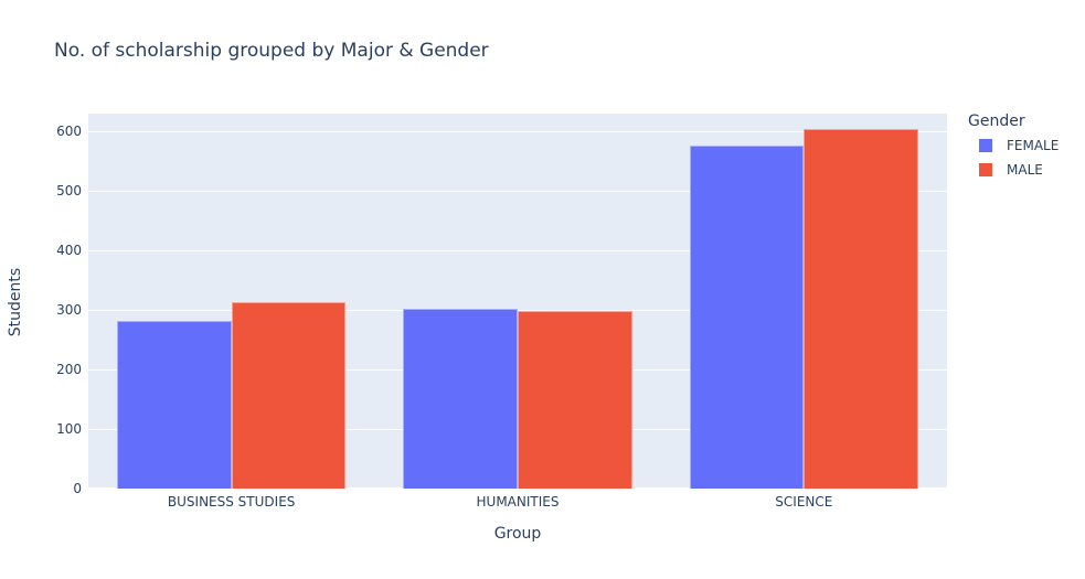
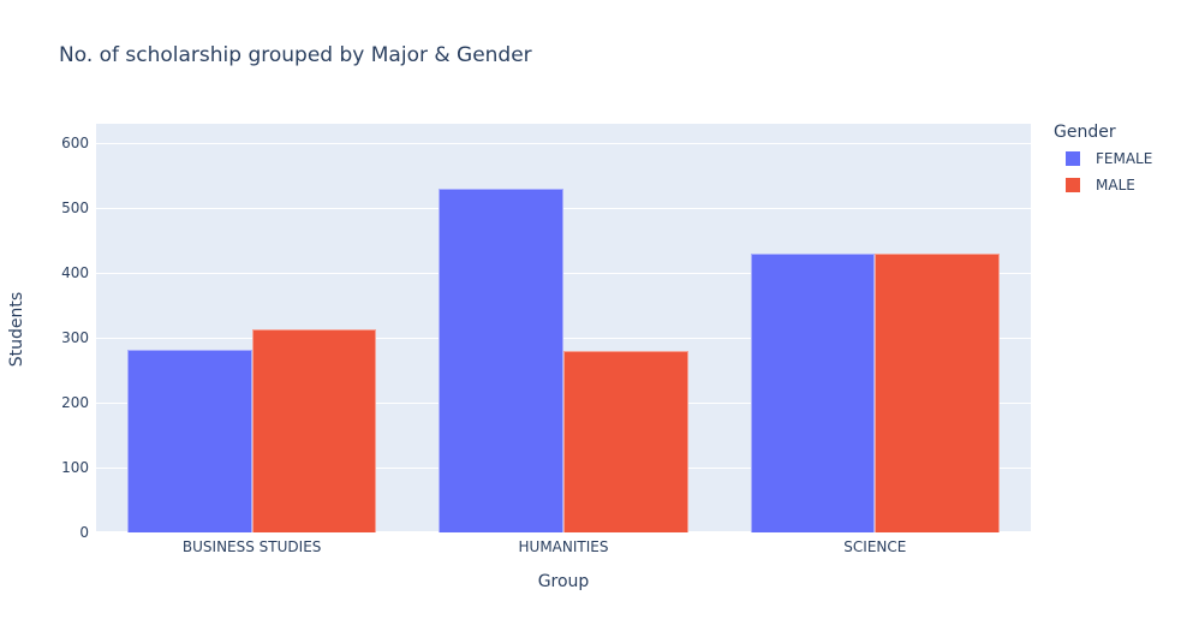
FEMALE/HUMANITIES: 300 -> 530
MALE/HUMANITIES: 300 -> 280
FEMALE/SCIENCE: 580 -> 430
MALE/SCIENCE: 600 -> 430
